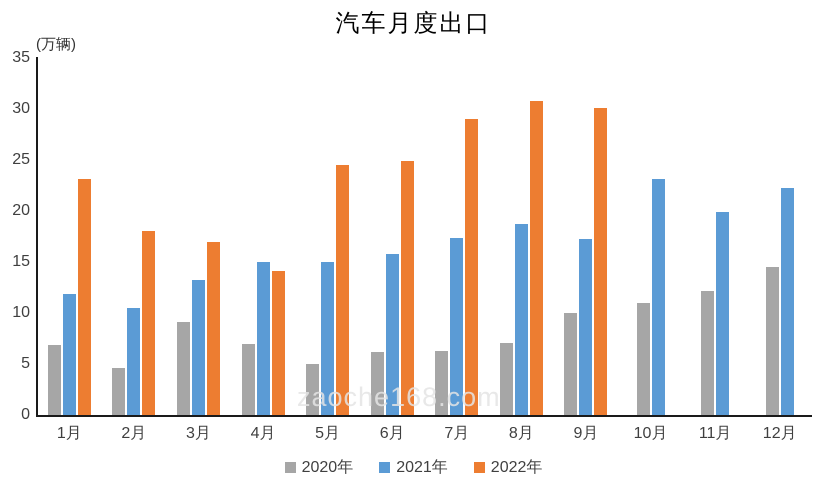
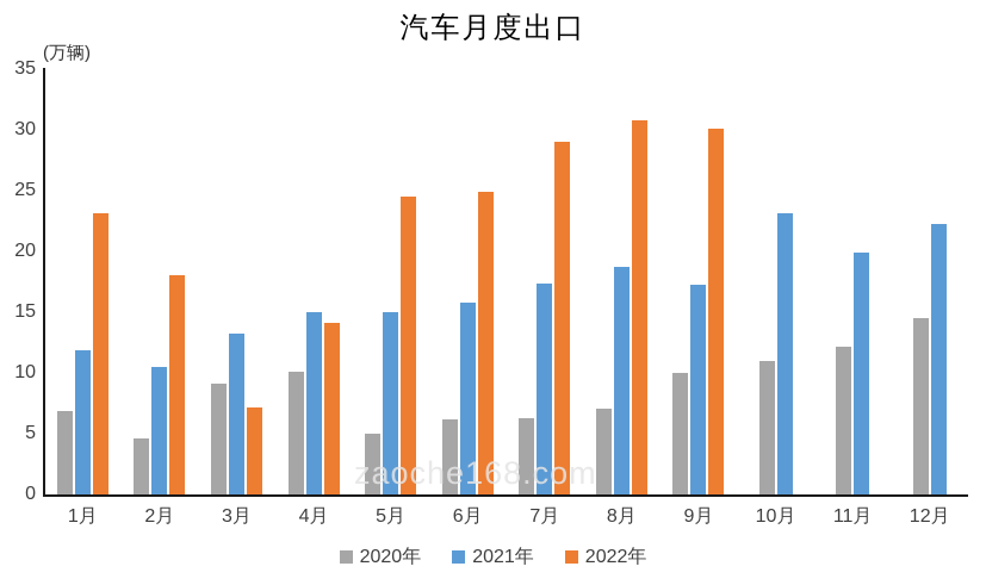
2022年/3月: 17.0 -> 7.2
2020年/4月: 7.0 -> 10.1
